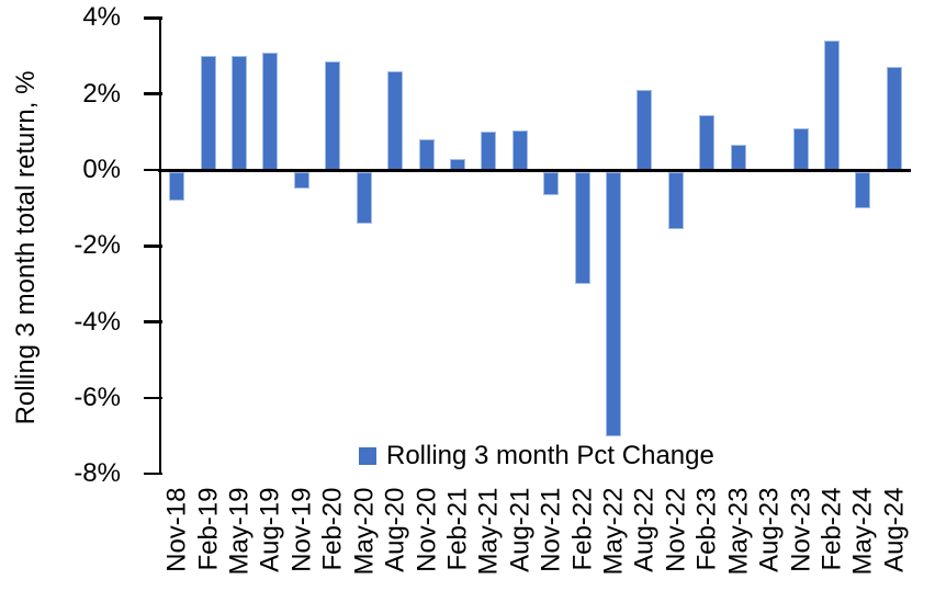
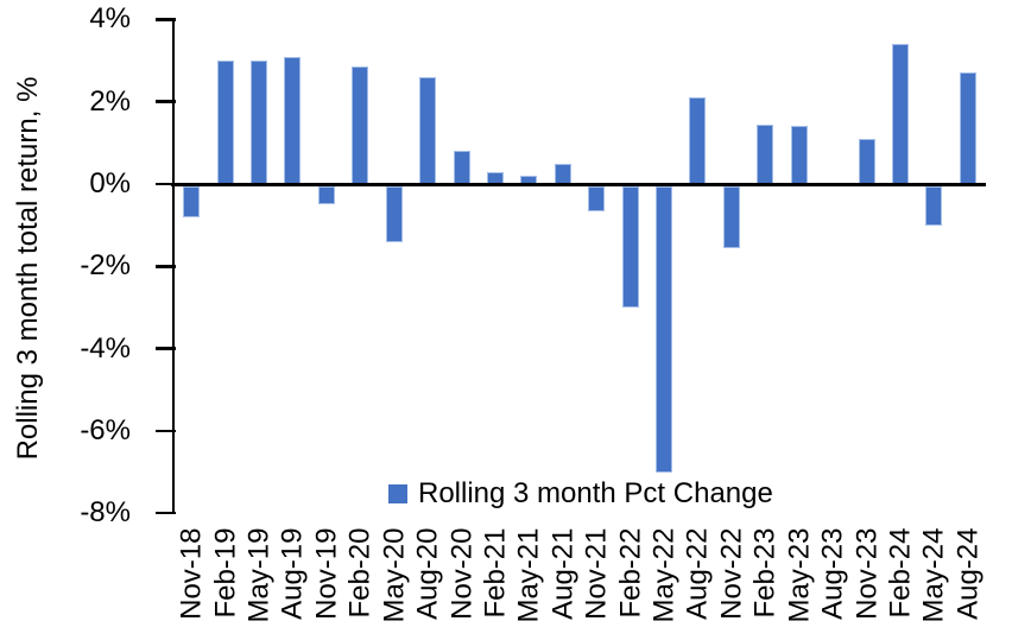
May-21: 1.0% -> 0.2%
Aug-21: 1.1% -> 0.5%
May-23: 0.7% -> 1.4%
